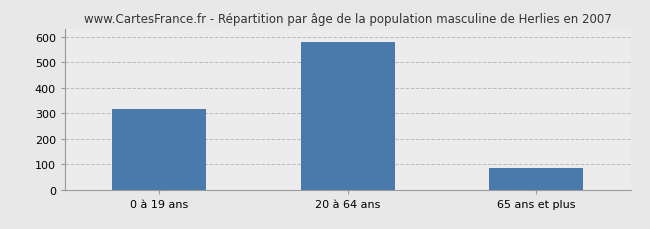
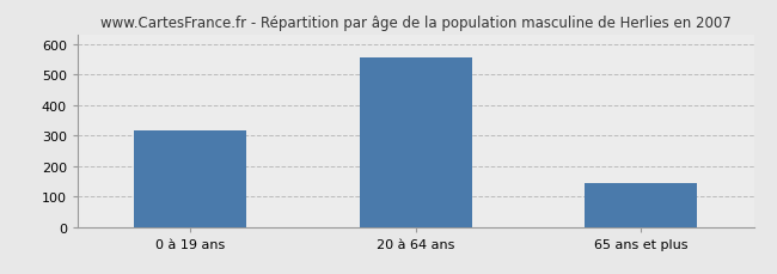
20 à 64 ans: 577 -> 555
65 ans et plus: 85 -> 145
